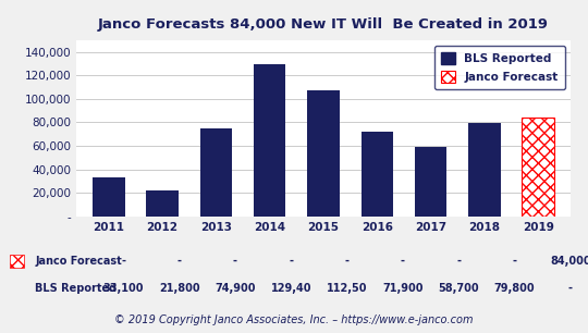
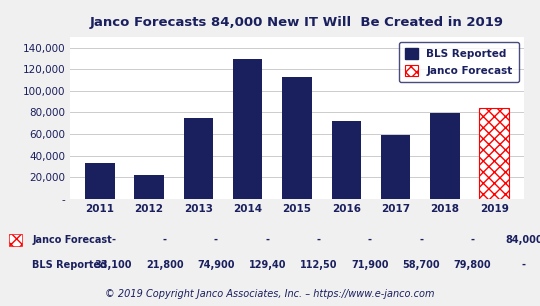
BLS Reported/2015: 107,000 -> 112,000
